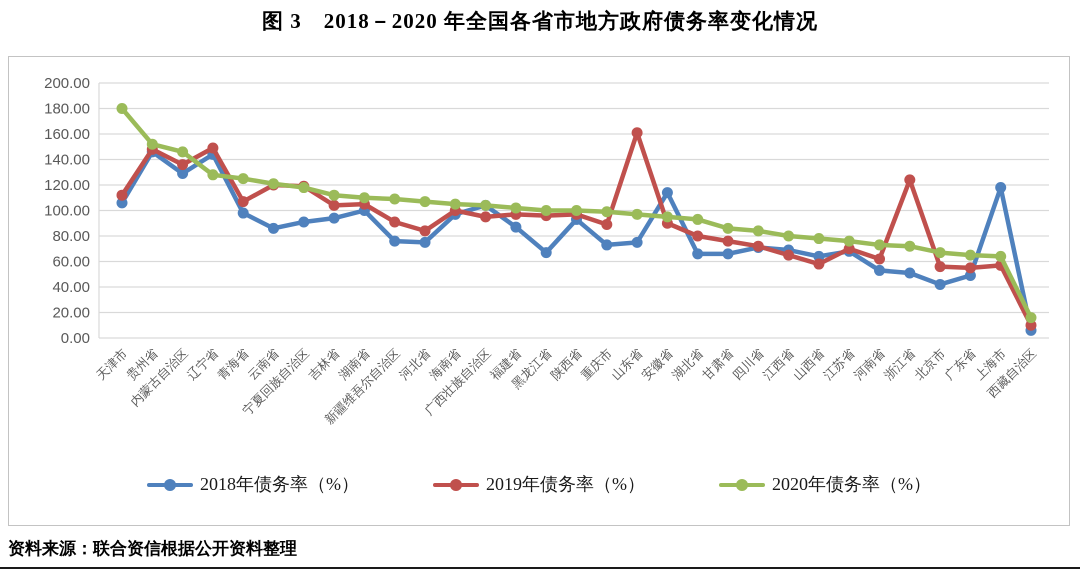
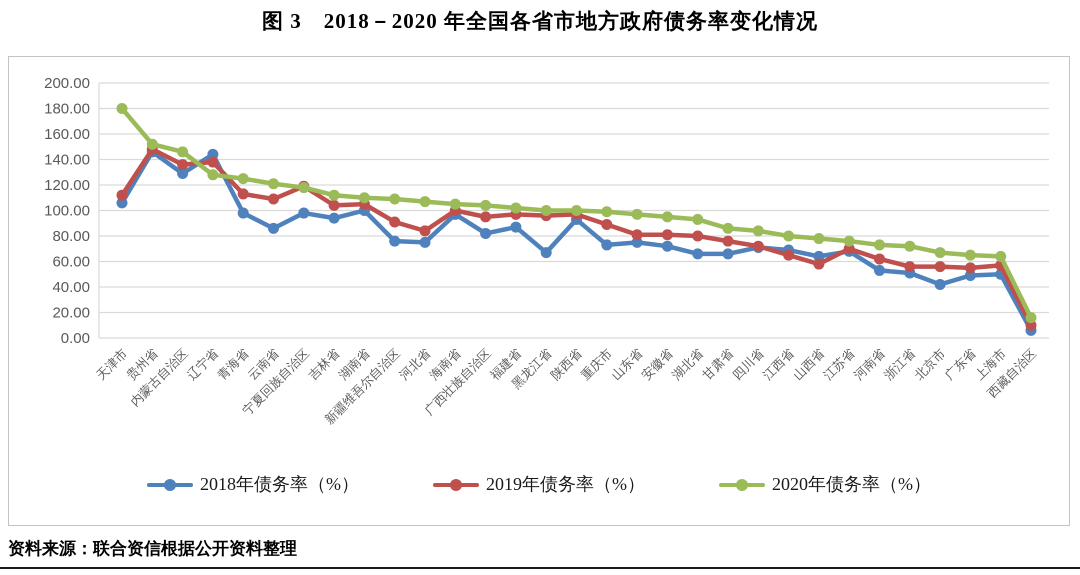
2019年债务率（%）/辽宁省: 149 -> 138
2019年债务率（%）/青海省: 107 -> 113
2019年债务率（%）/云南省: 120 -> 109
2018年债务率（%）/宁夏回族自治区: 91 -> 98
2018年债务率（%）/广西壮族自治区: 104 -> 82
2019年债务率（%）/山东省: 161 -> 81
2018年债务率（%）/安徽省: 114 -> 72
2019年债务率（%）/安徽省: 90 -> 81
2019年债务率（%）/浙江省: 124 -> 56
2018年债务率（%）/上海市: 118 -> 50
